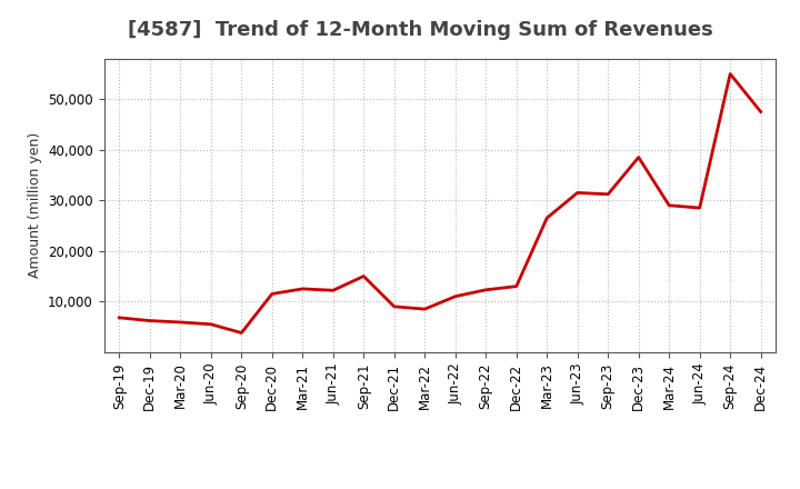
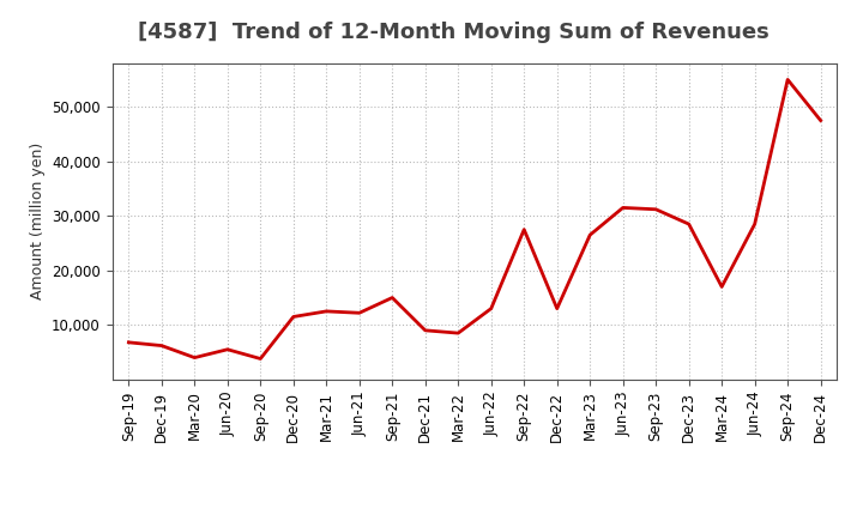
Mar-20: 5,900 -> 4,000
Jun-22: 11,000 -> 13,000
Sep-22: 12,300 -> 27,500
Dec-23: 38,500 -> 28,500
Mar-24: 29,000 -> 17,000
